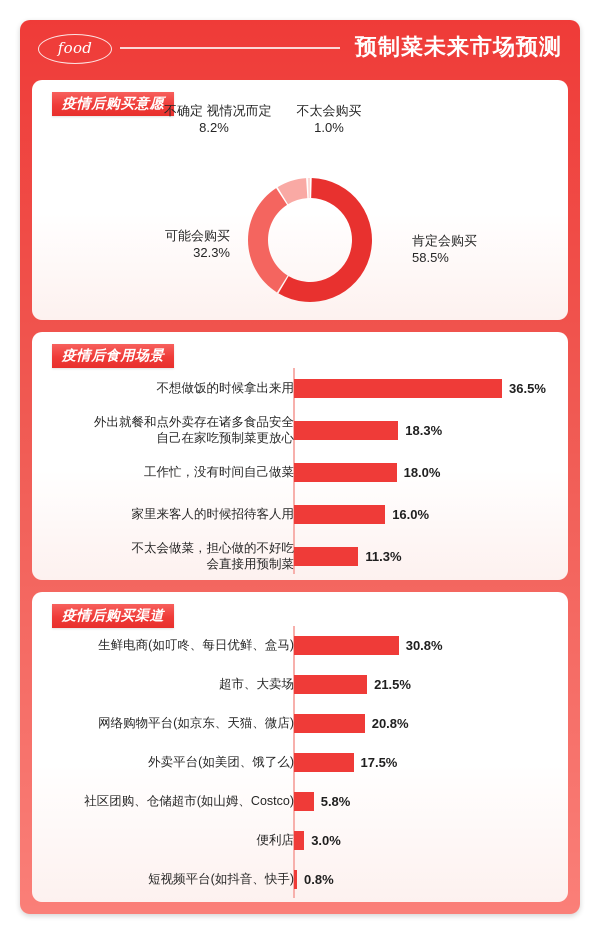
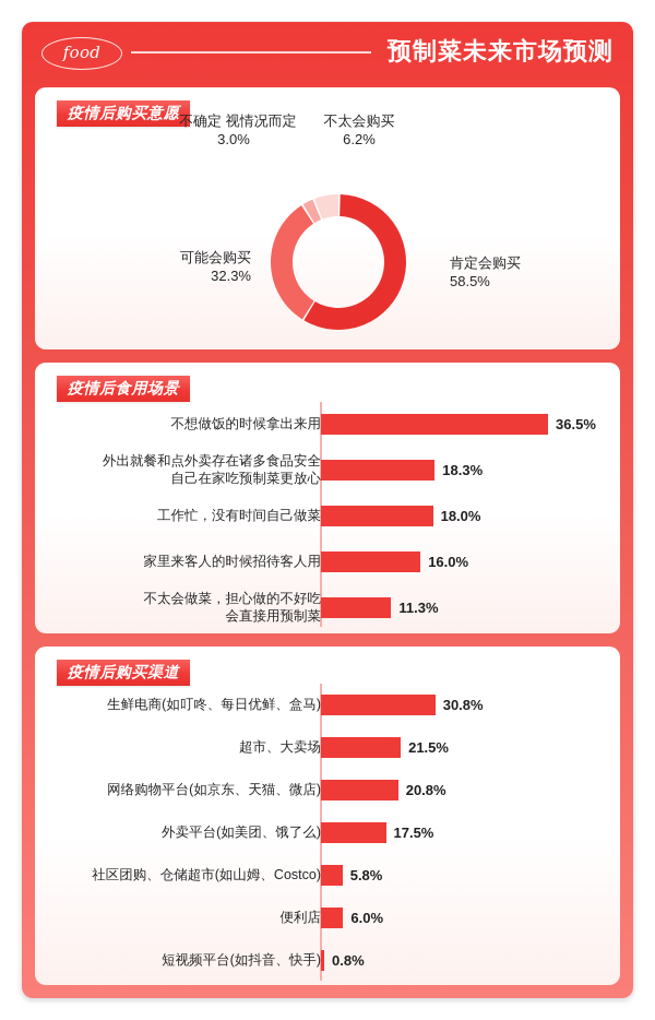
疫情后购买意愿/不确定 视情况而定: 8.2% -> 3.0%
疫情后购买意愿/不太会购买: 1.0% -> 6.2%
疫情后购买渠道/便利店: 3.0% -> 6.0%
